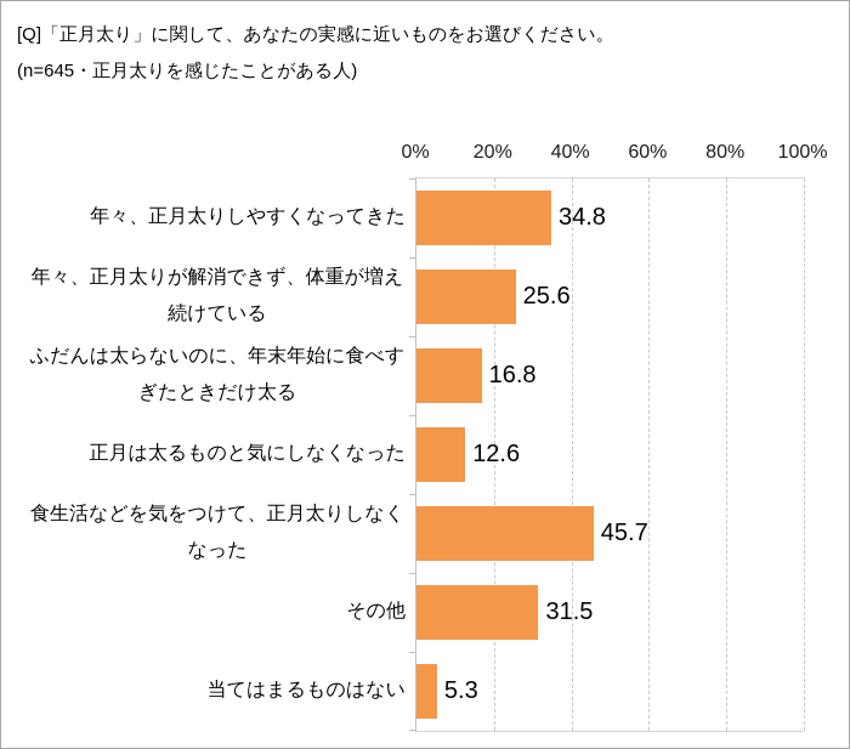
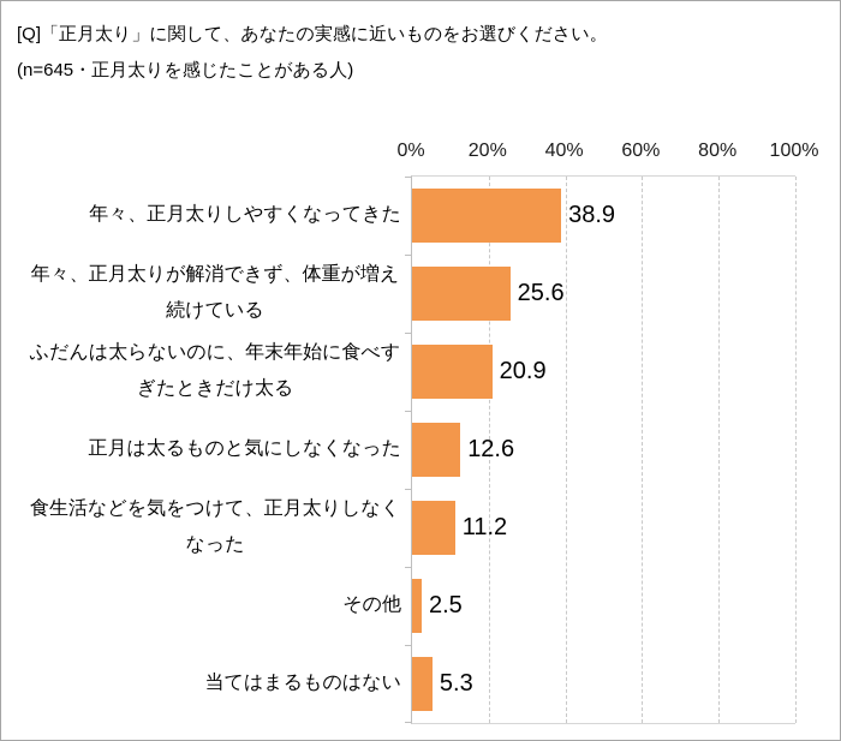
年々、正月太りしやすくなってきた: 34.8 -> 38.9
ふだんは太らないのに、年末年始に食べすぎたときだけ太る: 16.8 -> 20.9
食生活などを気をつけて、正月太りしなくなった: 45.7 -> 11.2
その他: 31.5 -> 2.5
